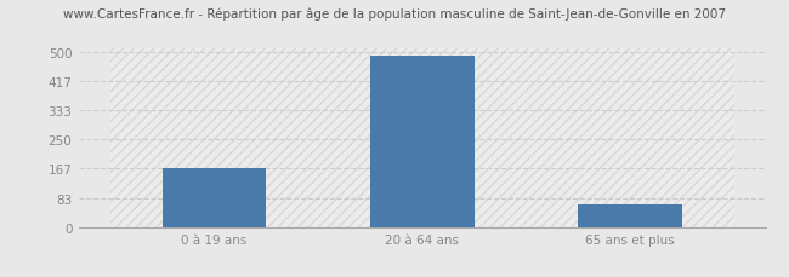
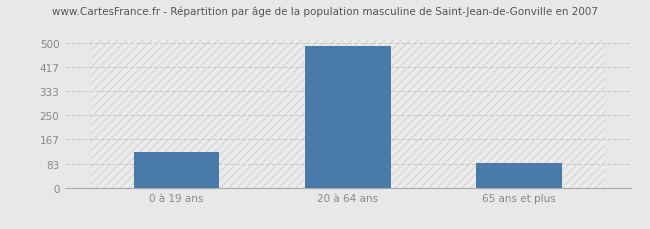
0 à 19 ans: 170 -> 125
65 ans et plus: 65 -> 85
